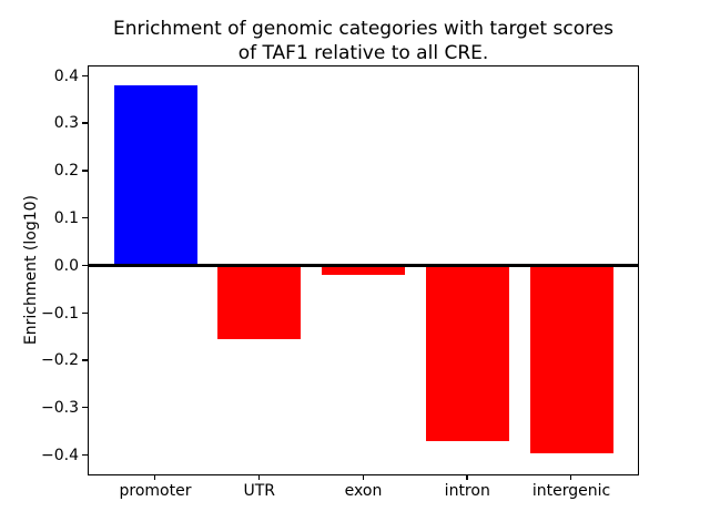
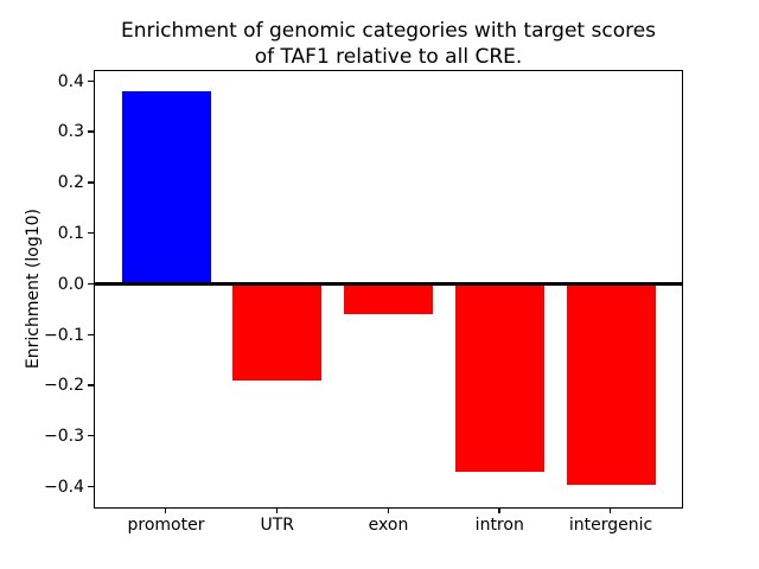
UTR: -0.15 -> -0.19
exon: -0.02 -> -0.06
